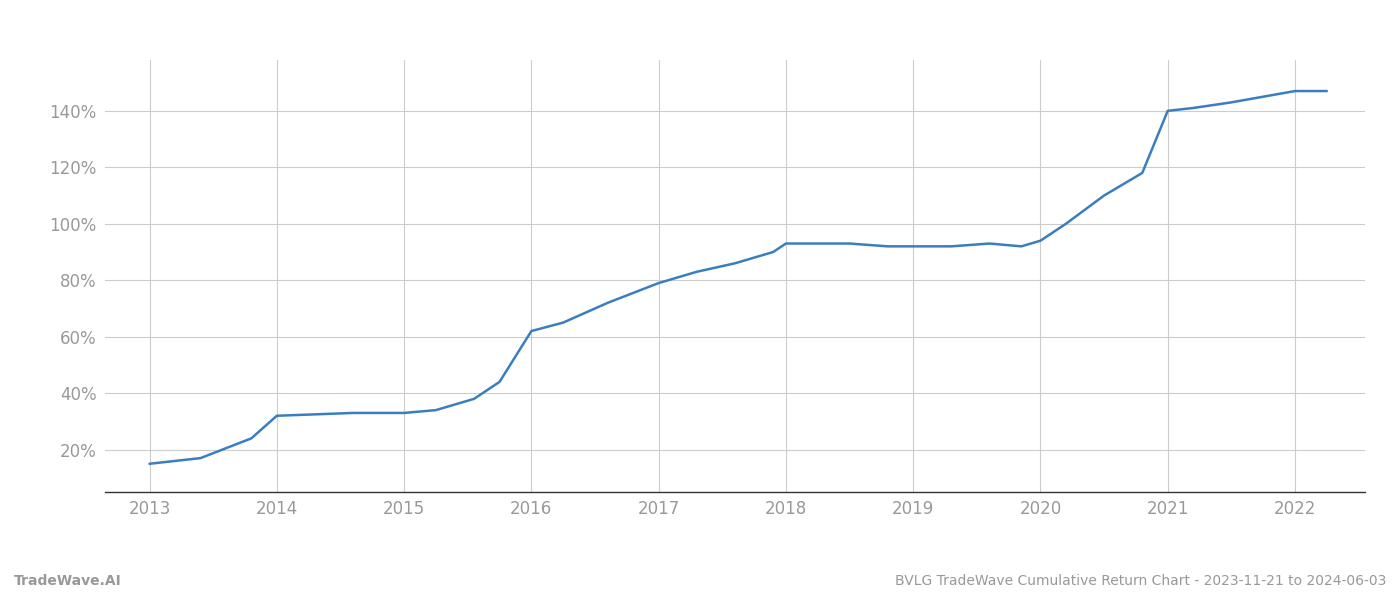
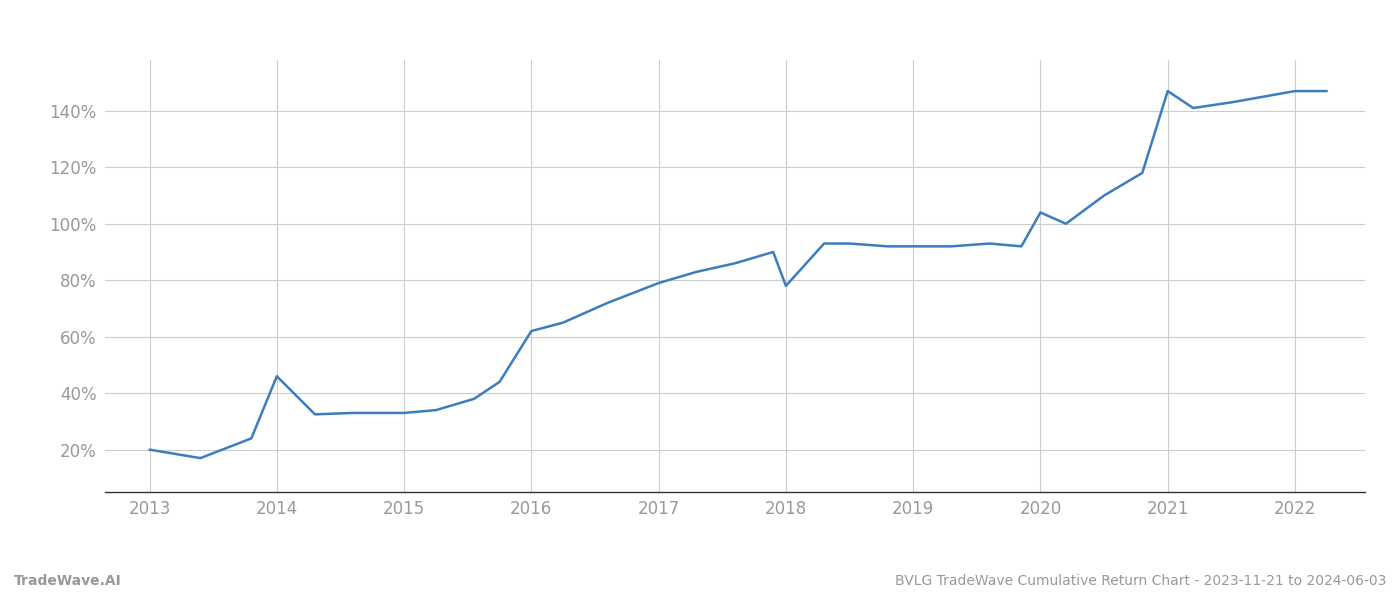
2013: 15.0% -> 20.0%
2014: 32.0% -> 46.0%
2018: 93.0% -> 78.0%
2020: 94.0% -> 104.0%
2021: 140.0% -> 147.0%
